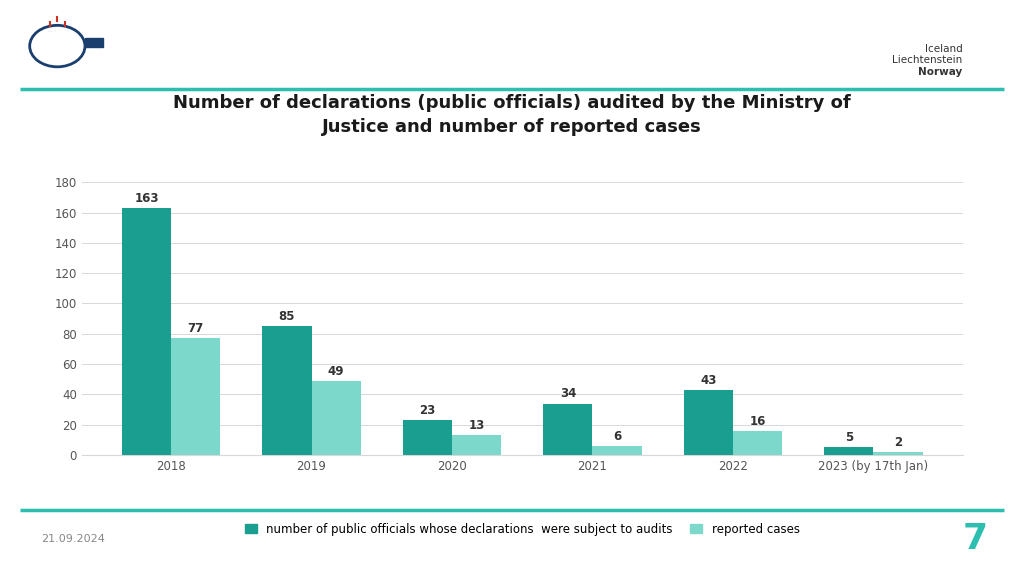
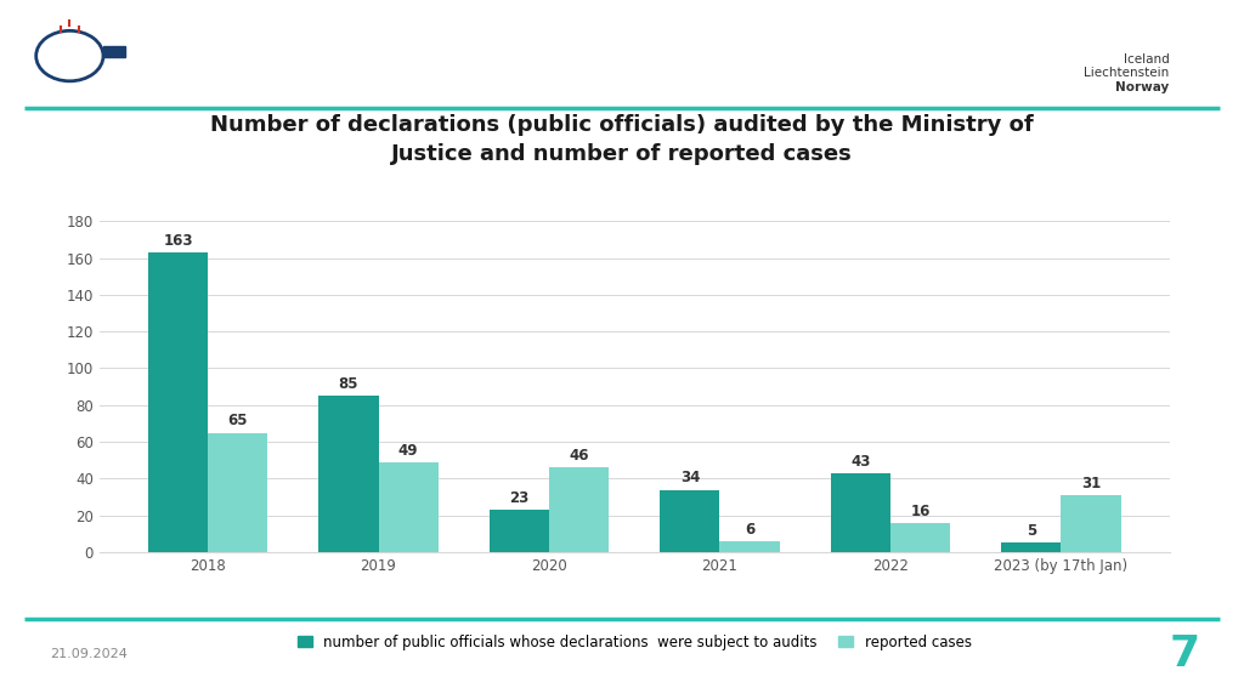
reported cases/2018: 77 -> 65
reported cases/2020: 13 -> 46
reported cases/2023 (by 17th Jan): 2 -> 31
